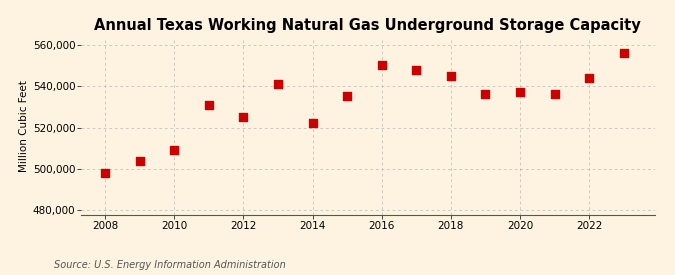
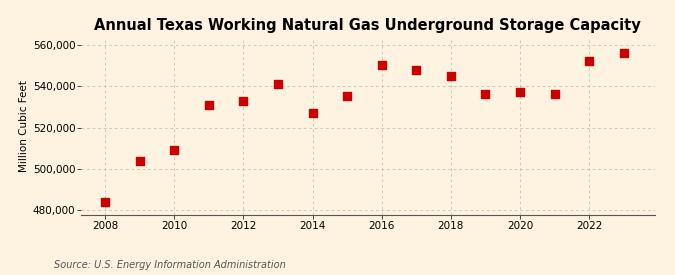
2008: 498,000 -> 484,000
2012: 525,000 -> 533,000
2014: 522,000 -> 527,000
2022: 544,000 -> 552,000
